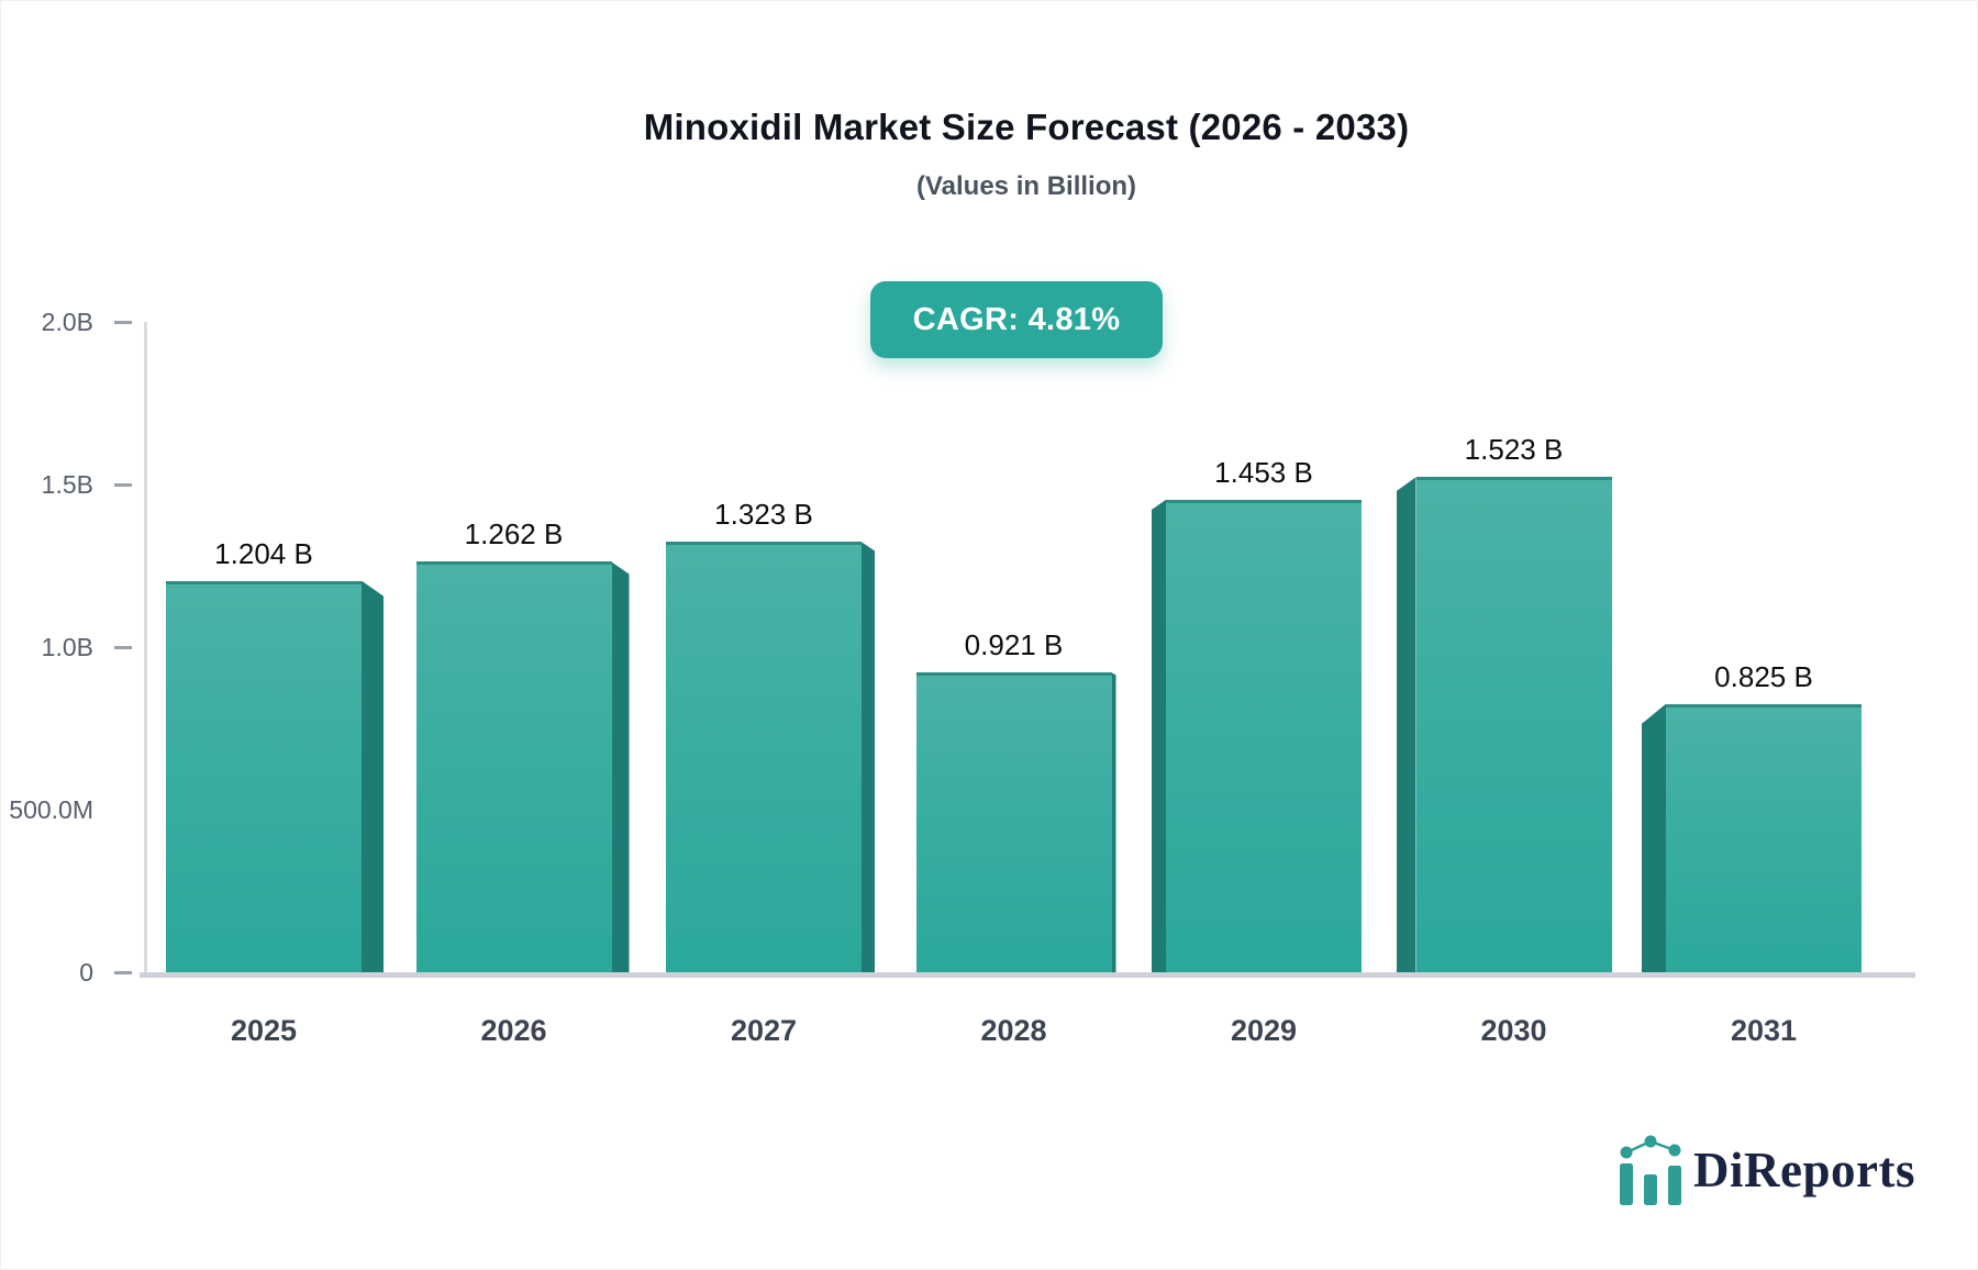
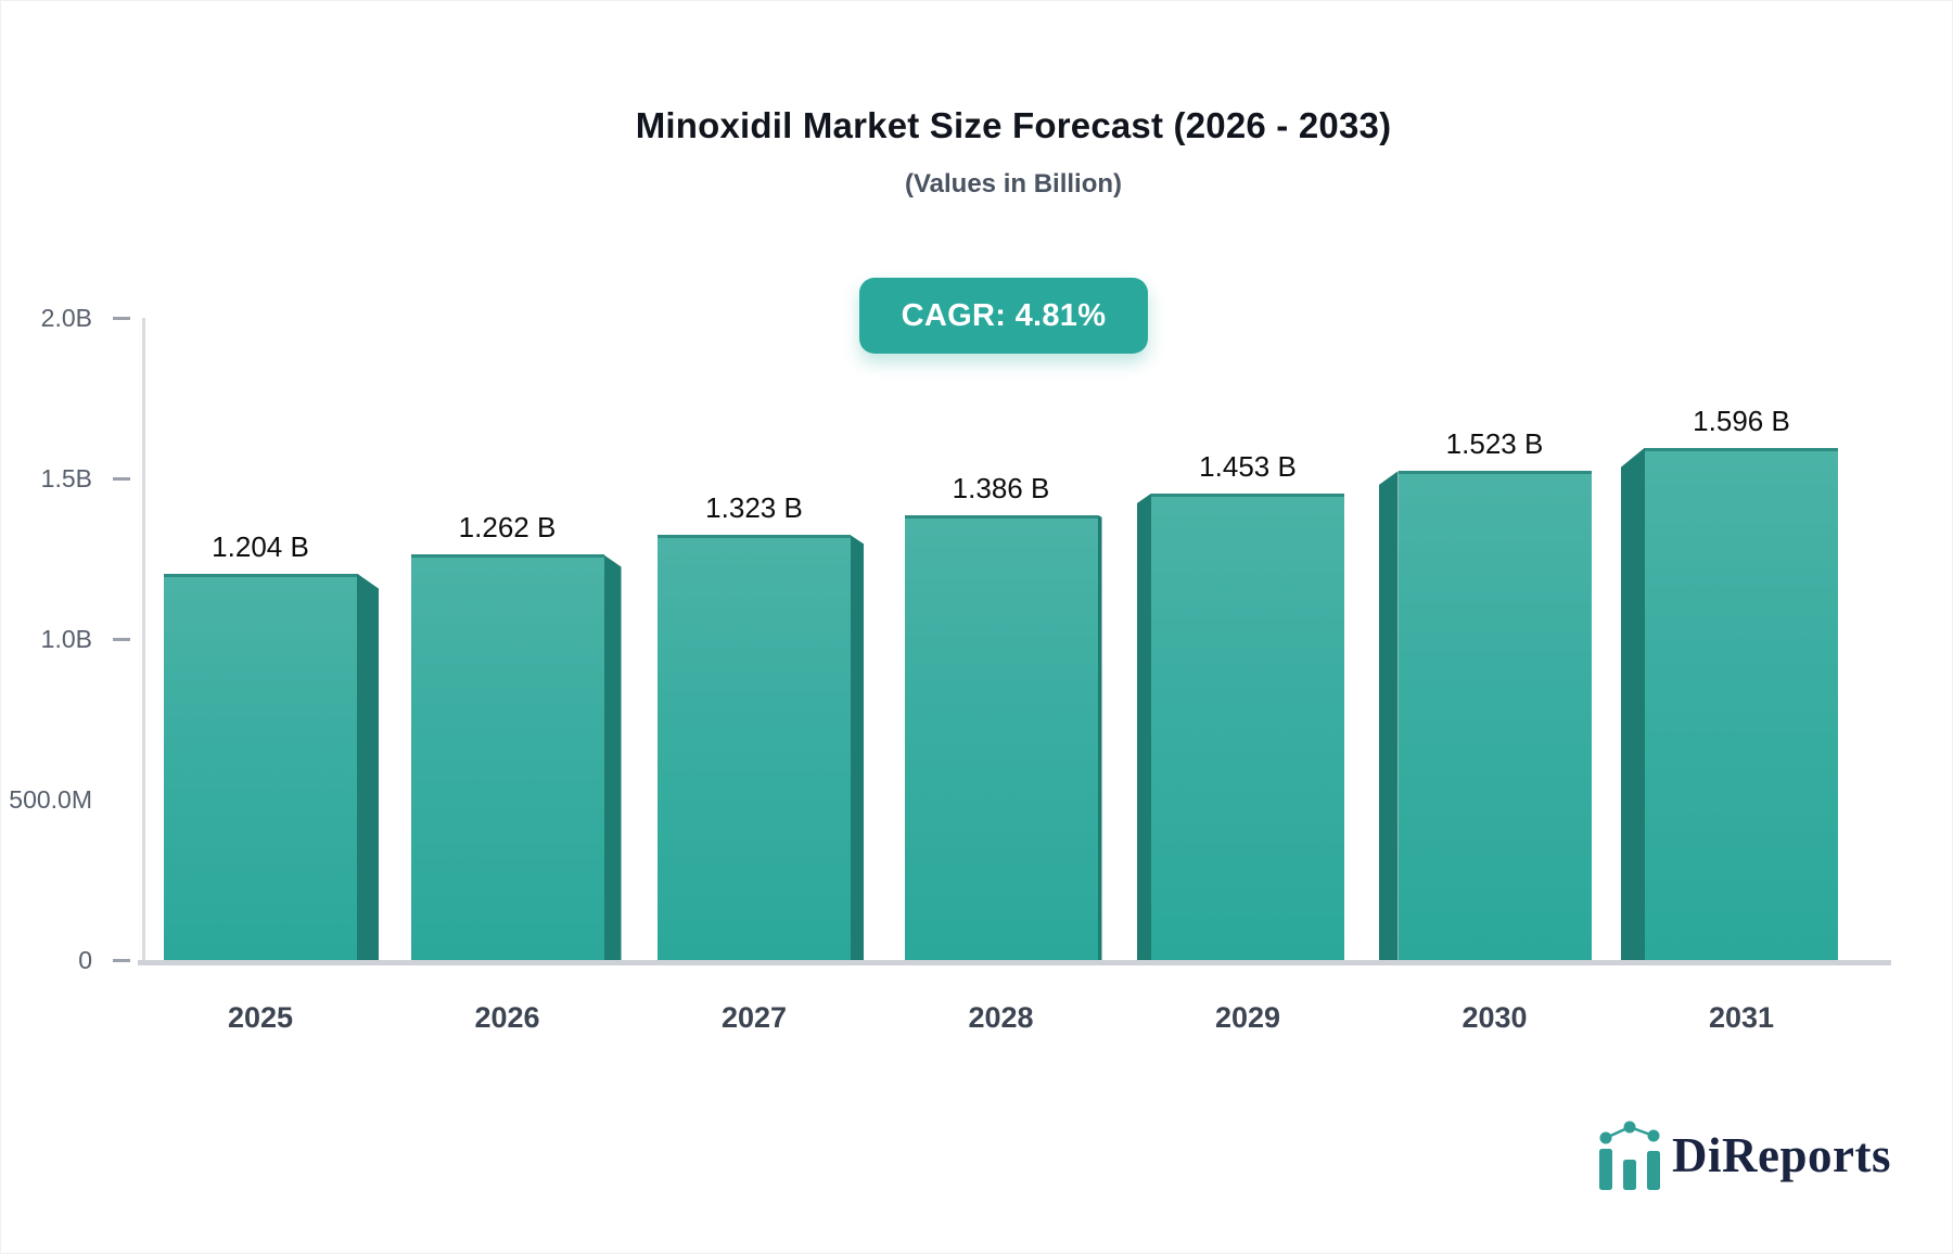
2028: 0.921 -> 1.386
2031: 0.825 -> 1.596
